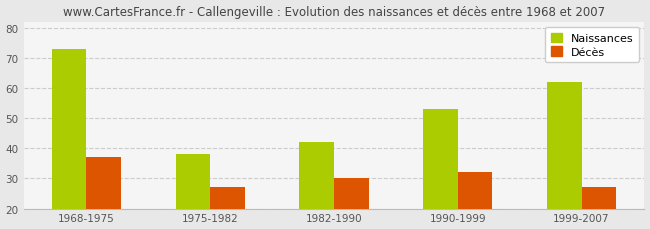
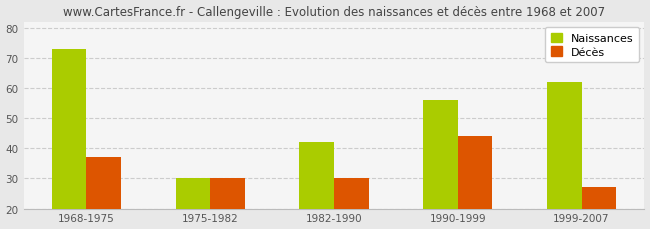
Naissances/1975-1982: 38 -> 30
Décès/1975-1982: 27 -> 30
Naissances/1990-1999: 53 -> 56
Décès/1990-1999: 32 -> 44
